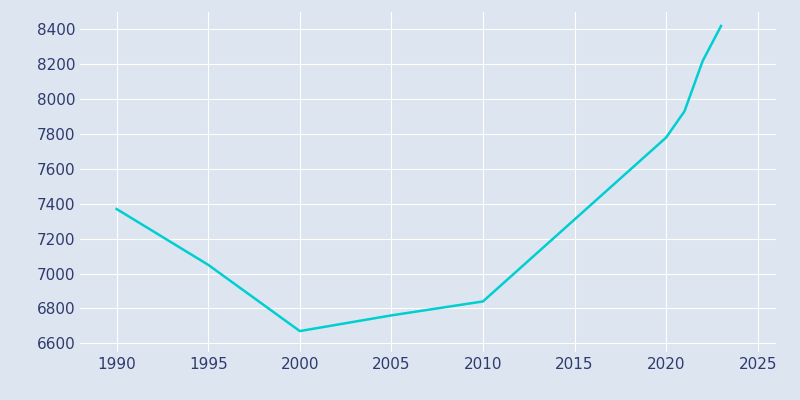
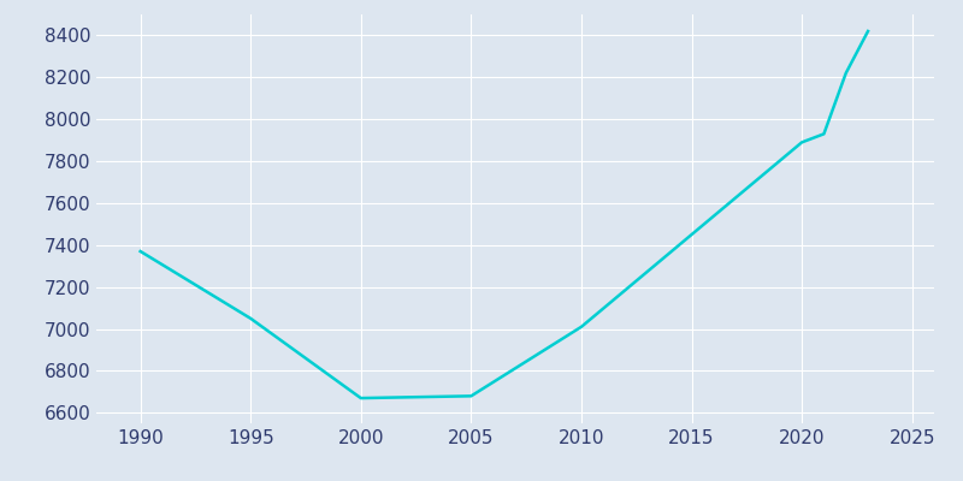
2005: 6760 -> 6680
2010: 6840 -> 7010
2020: 7780 -> 7890
